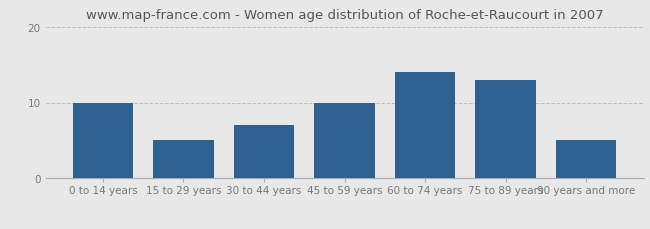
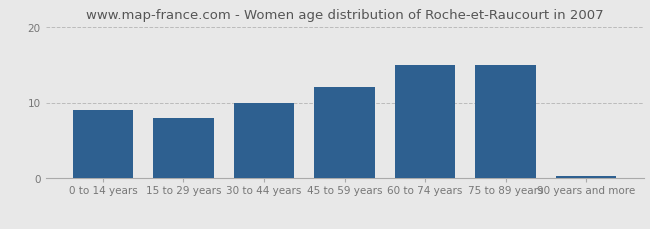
0 to 14 years: 10.0 -> 9.0
15 to 29 years: 5.0 -> 8.0
30 to 44 years: 7.0 -> 10.0
45 to 59 years: 10.0 -> 12.0
60 to 74 years: 14.0 -> 15.0
75 to 89 years: 13.0 -> 15.0
90 years and more: 5.0 -> 0.3
